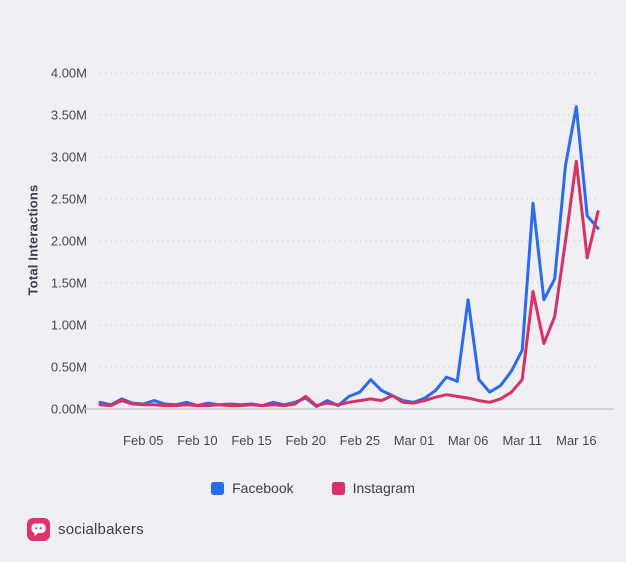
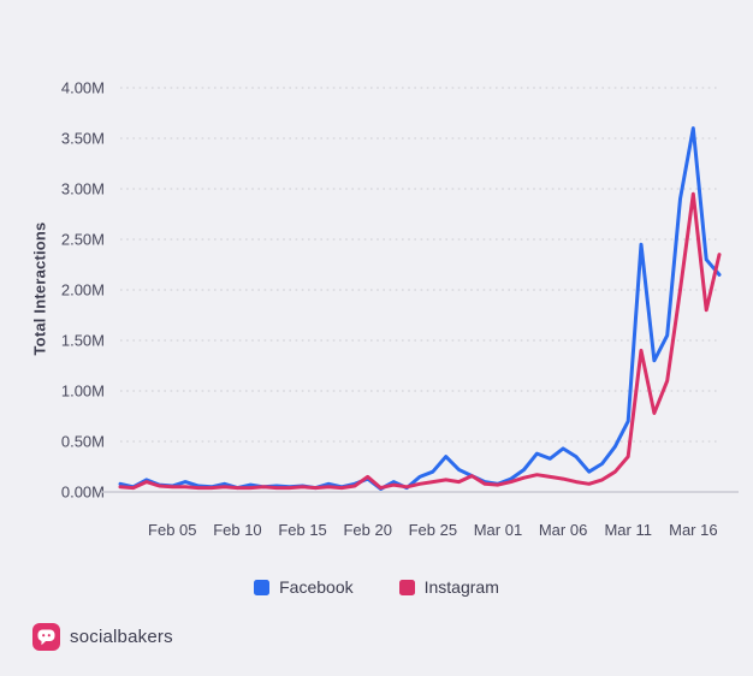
Facebook/Mar 06: 1.3M -> 0.4M
